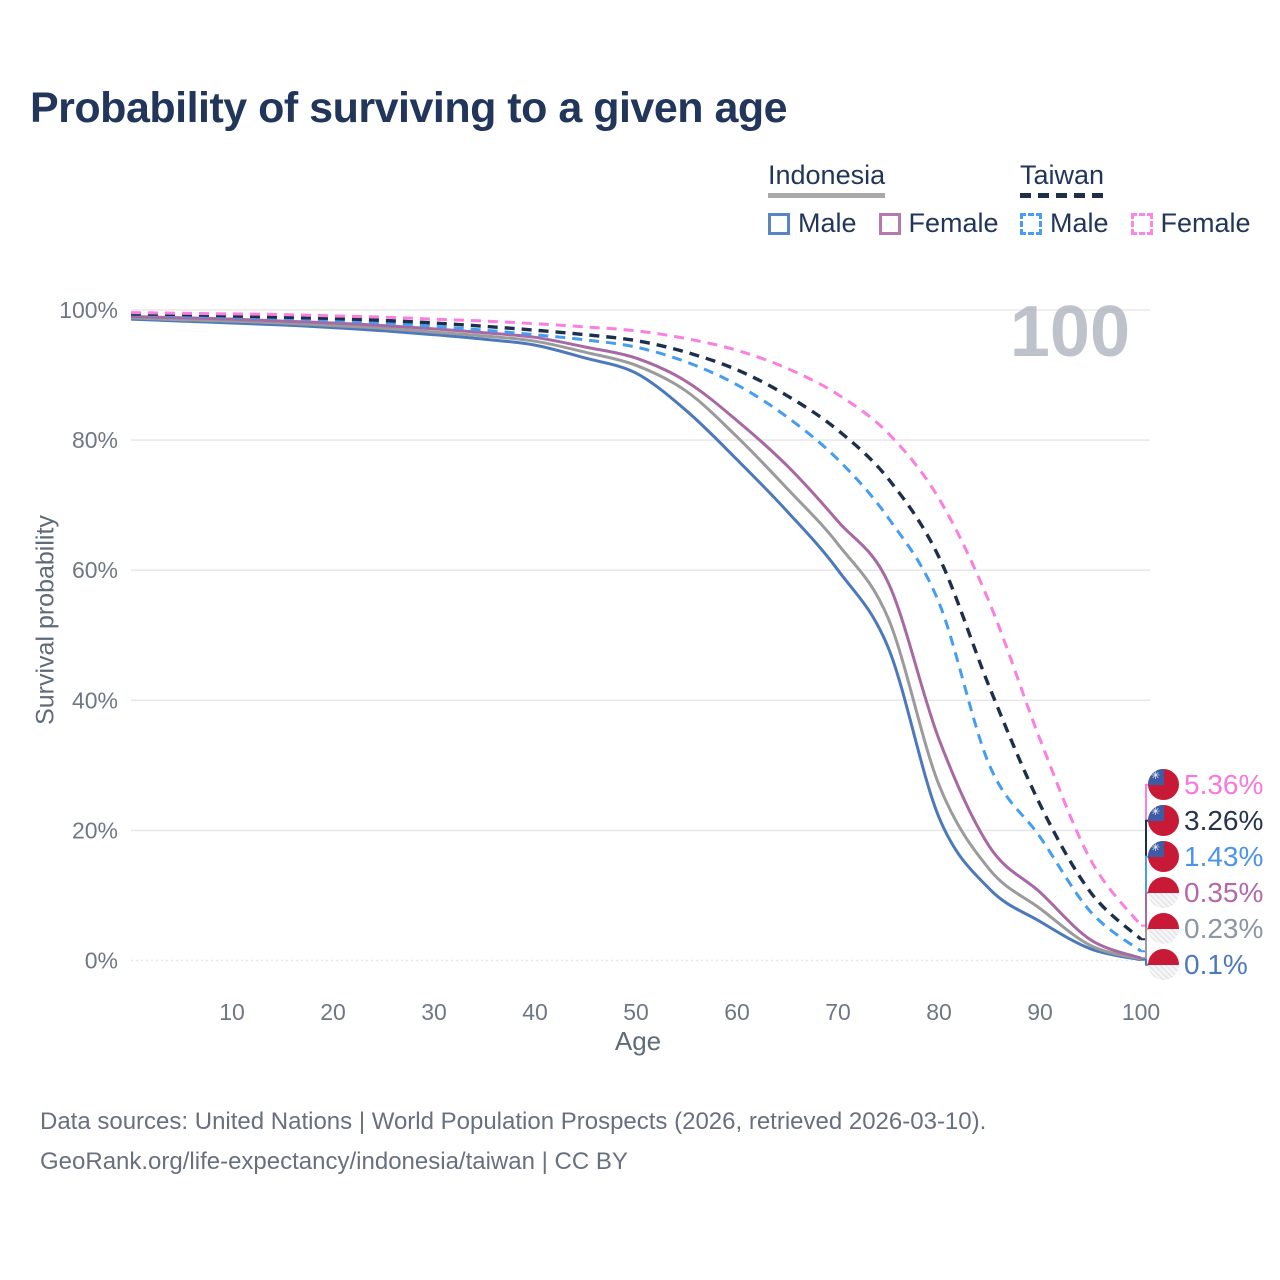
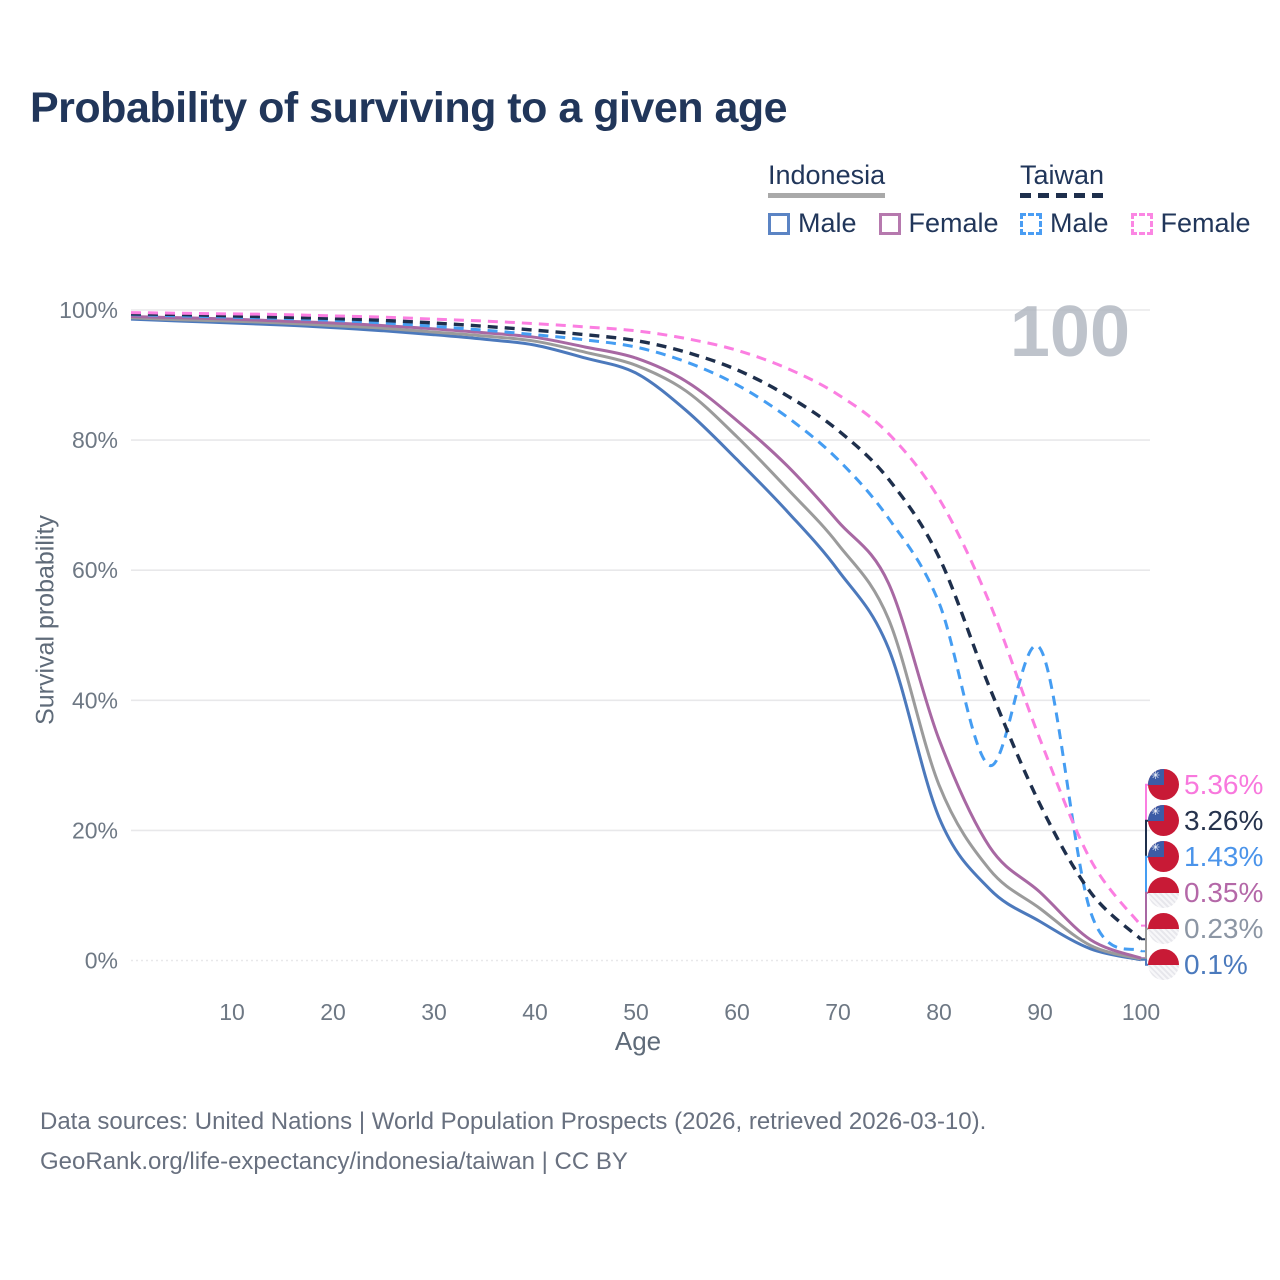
Taiwan Male/90: 19% -> 48%
